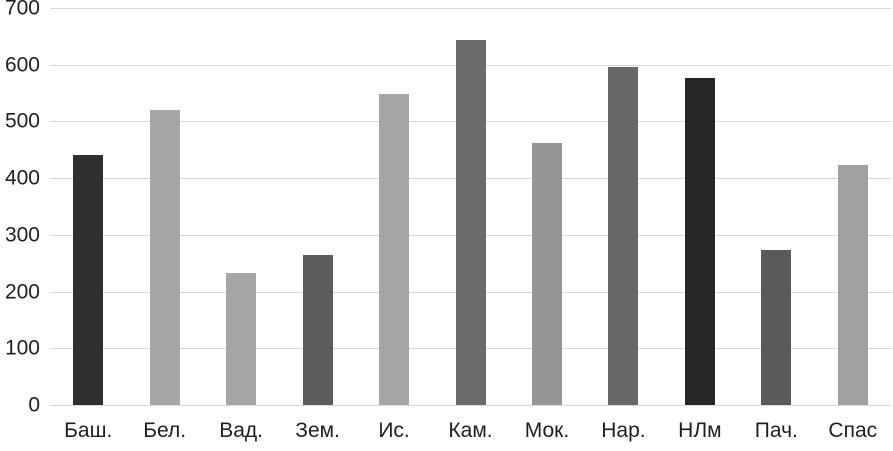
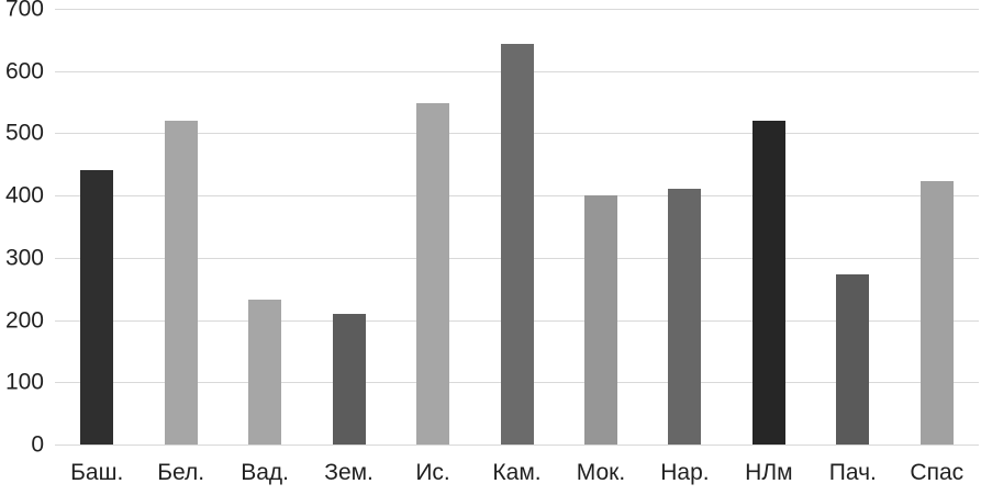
Зем.: 260 -> 210
Мок.: 460 -> 400
Нар.: 600 -> 410
НЛм: 580 -> 520
